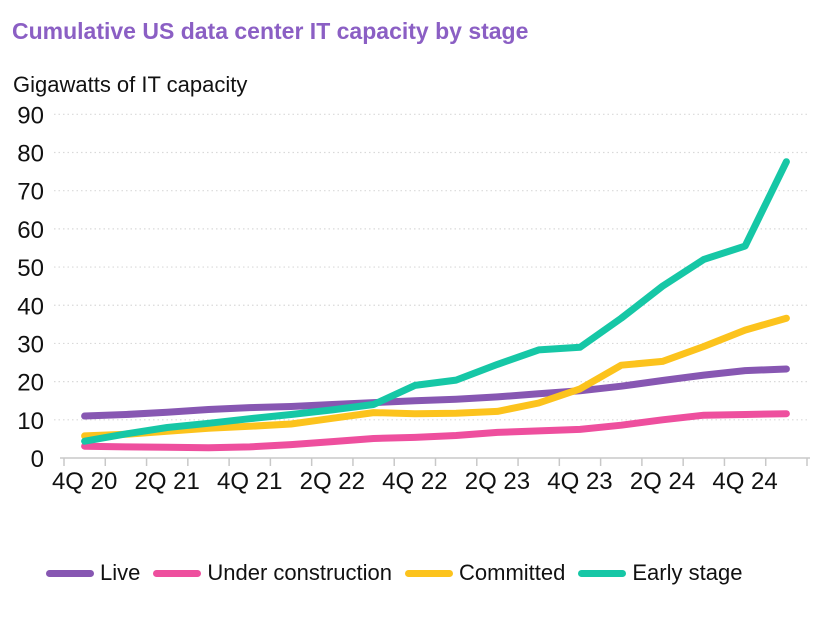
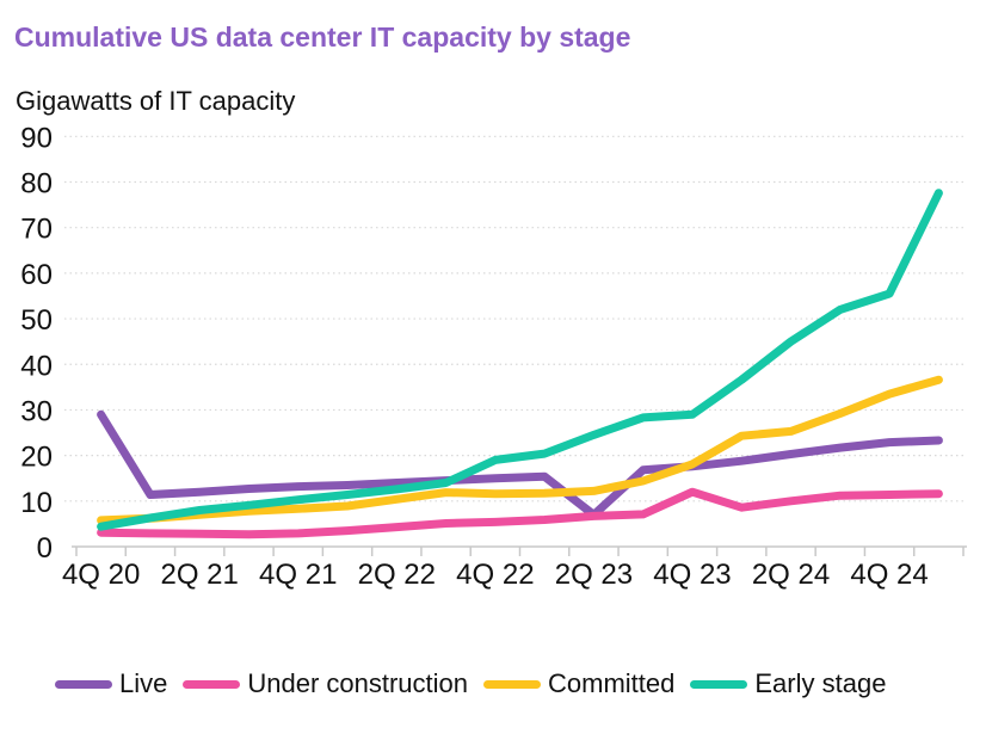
Live/4Q 20: 11 -> 29
Live/2Q 23: 16 -> 7
Under construction/4Q 23: 8 -> 12
